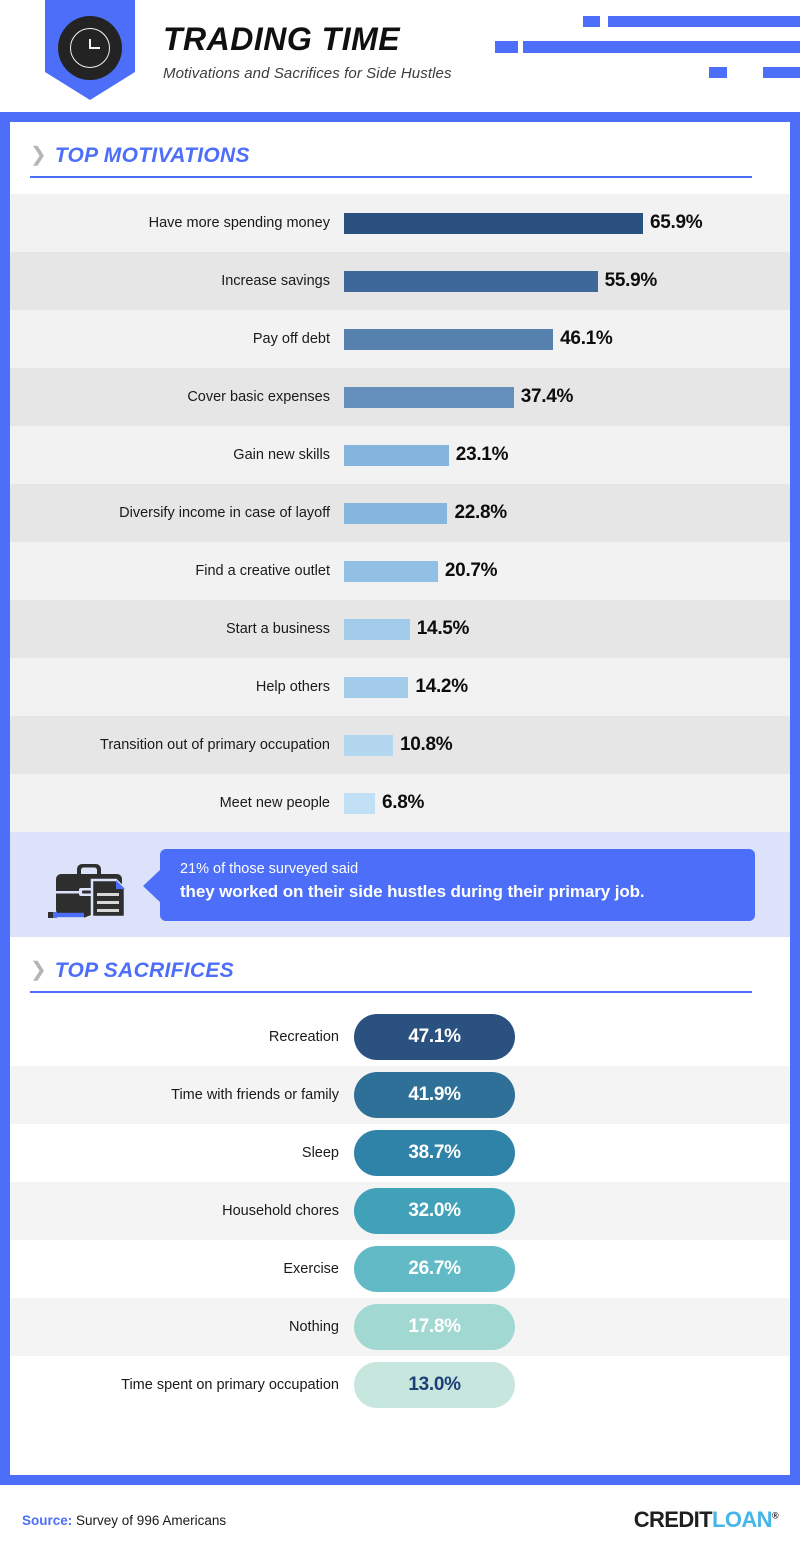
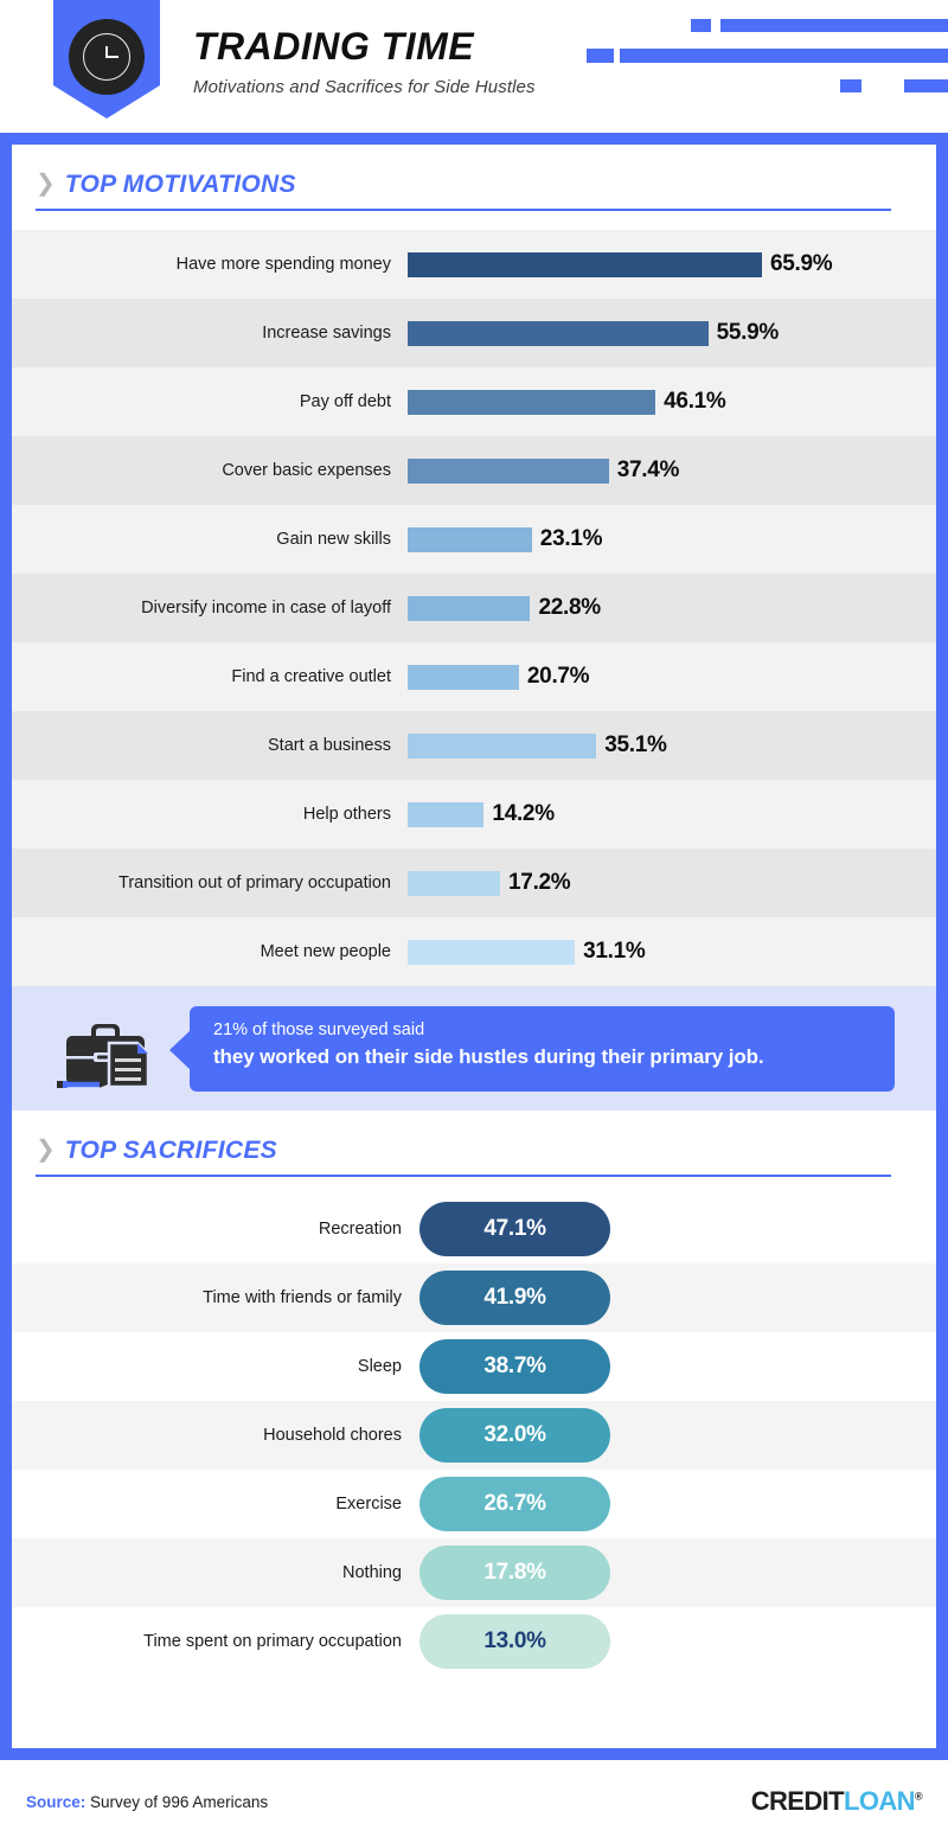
TOP MOTIVATIONS/Start a business: 14.5% -> 35.1%
TOP MOTIVATIONS/Transition out of primary occupation: 10.8% -> 17.2%
TOP MOTIVATIONS/Meet new people: 6.8% -> 31.1%
